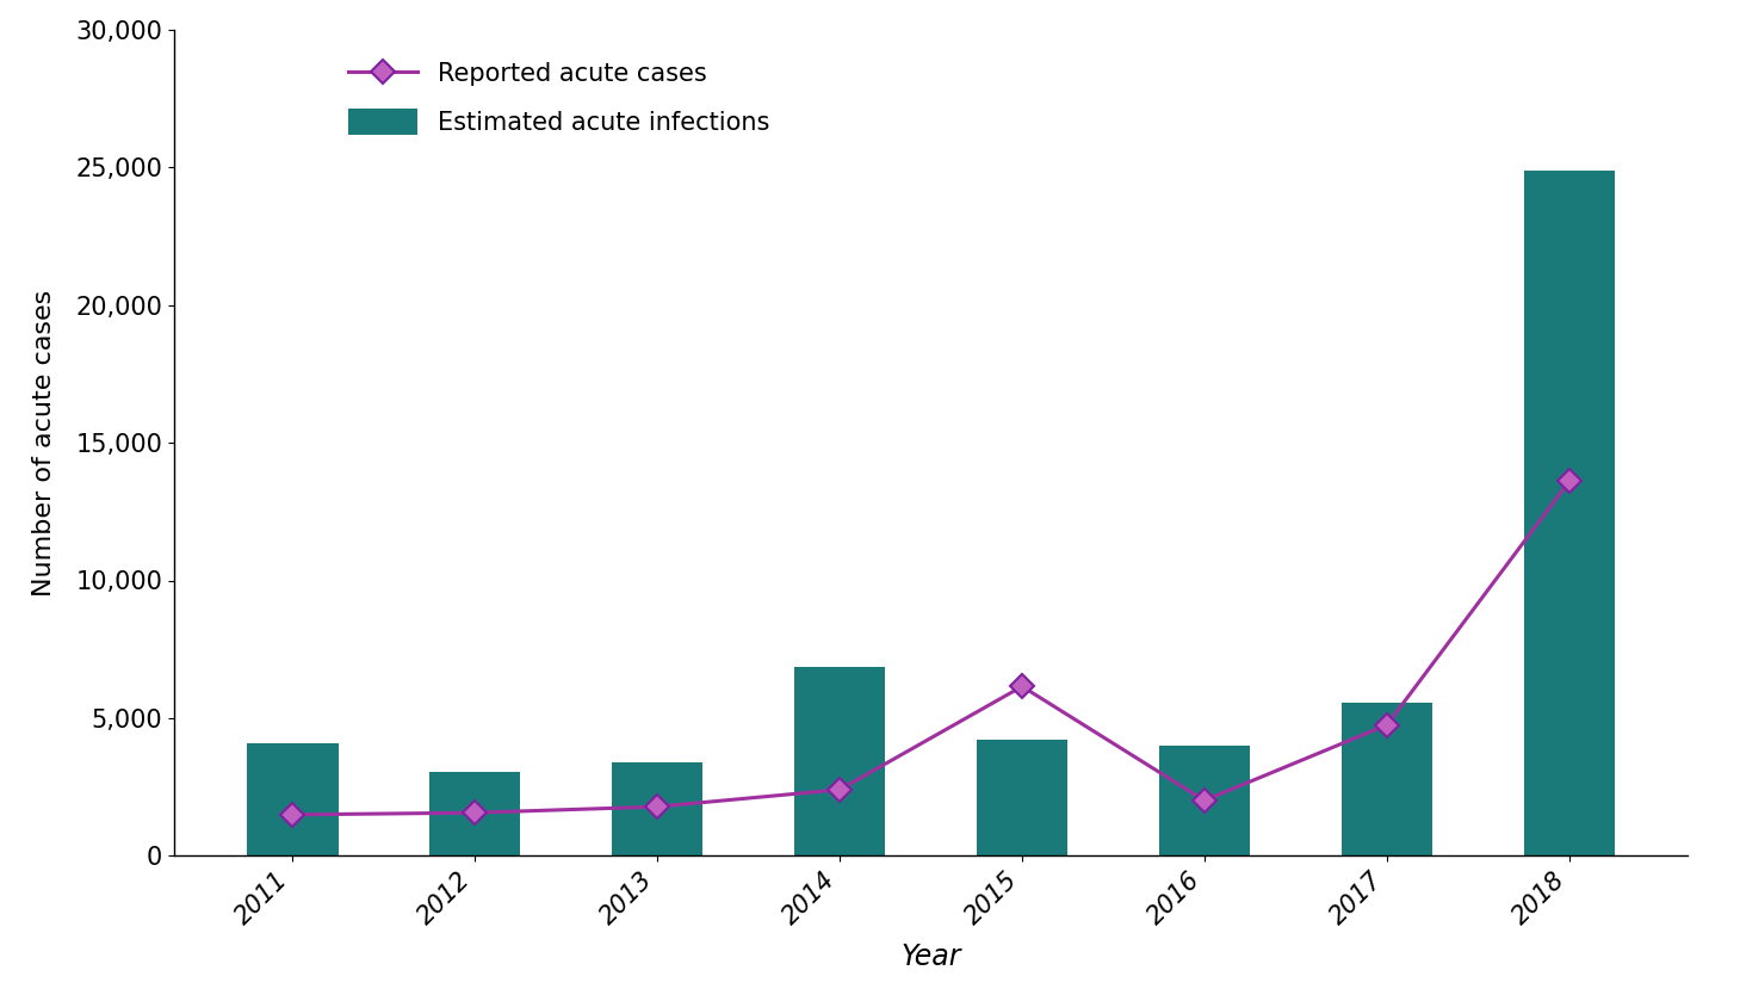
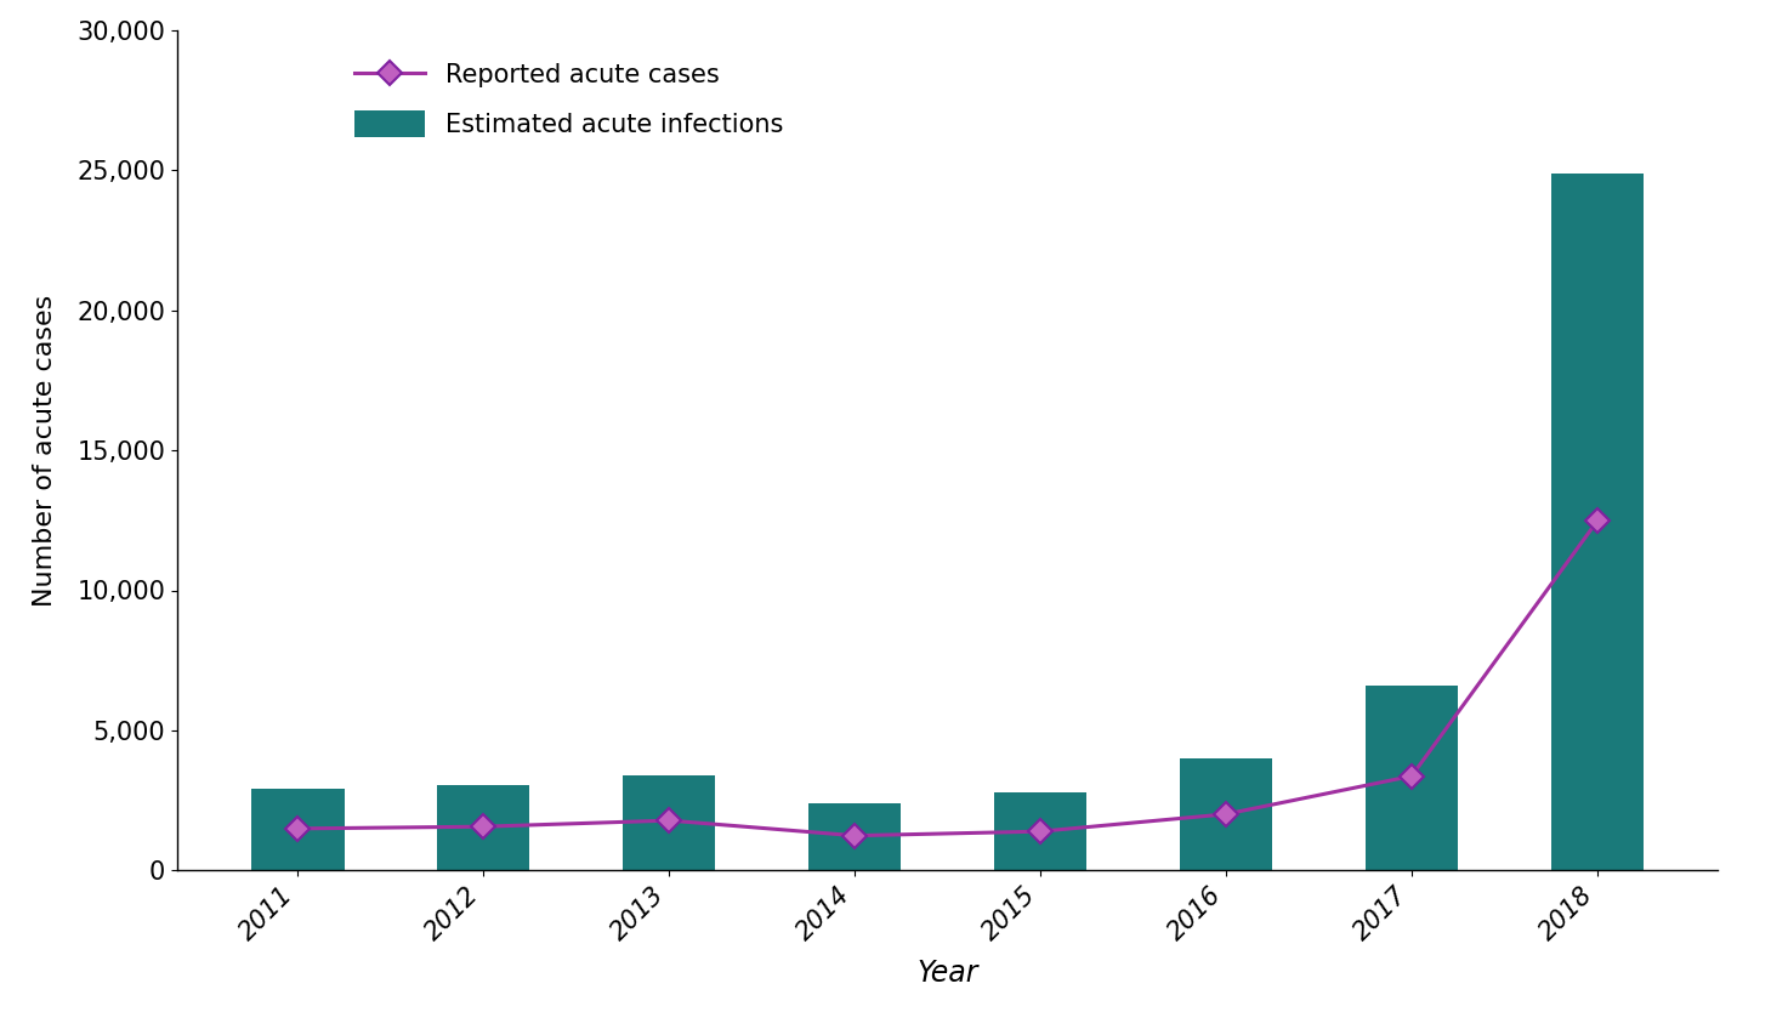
Estimated acute infections/2011: 4,100 -> 2,900
Reported acute cases/2014: 2,400 -> 1,240
Estimated acute infections/2014: 6,850 -> 2,400
Reported acute cases/2015: 6,150 -> 1,390
Estimated acute infections/2015: 4,200 -> 2,800
Reported acute cases/2017: 4,750 -> 3,370
Estimated acute infections/2017: 5,550 -> 6,600
Reported acute cases/2018: 13,600 -> 12,470
